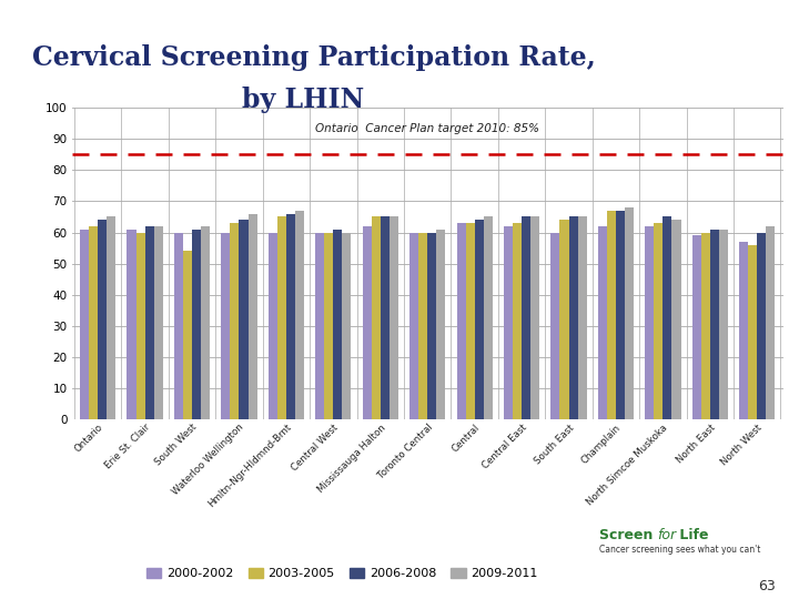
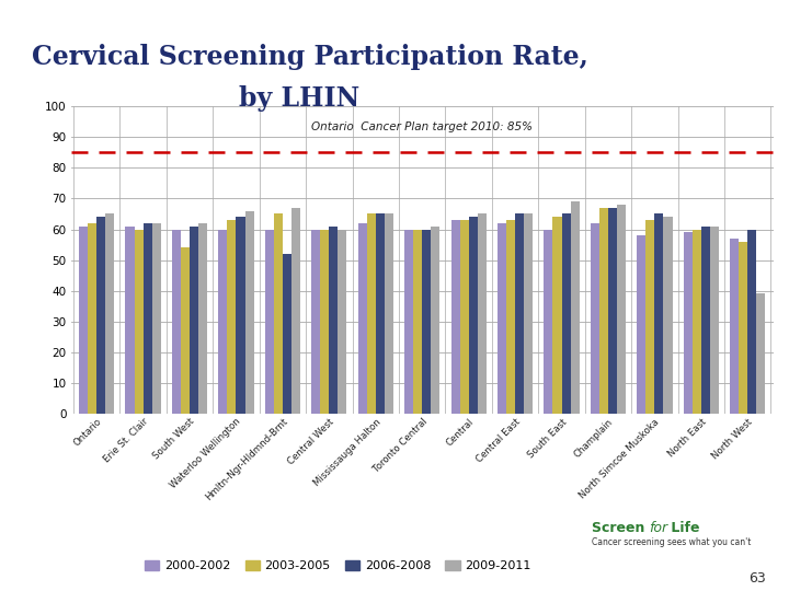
2006-2008/Hmltn-Ngr-Hldmnd-Brnt: 66 -> 52
2009-2011/South East: 65 -> 69
2000-2002/North Simcoe Muskoka: 62 -> 58
2009-2011/North West: 62 -> 39
